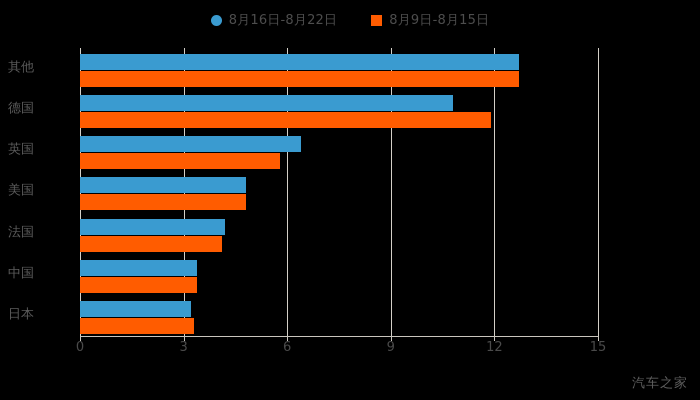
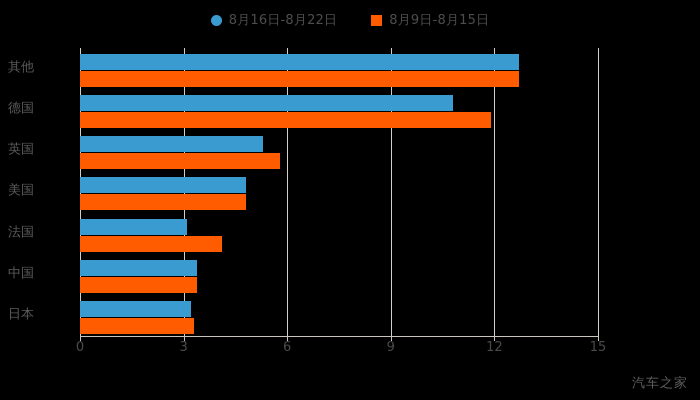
8月16日-8月22日/英国: 6.4 -> 5.3
8月16日-8月22日/法国: 4.2 -> 3.1
